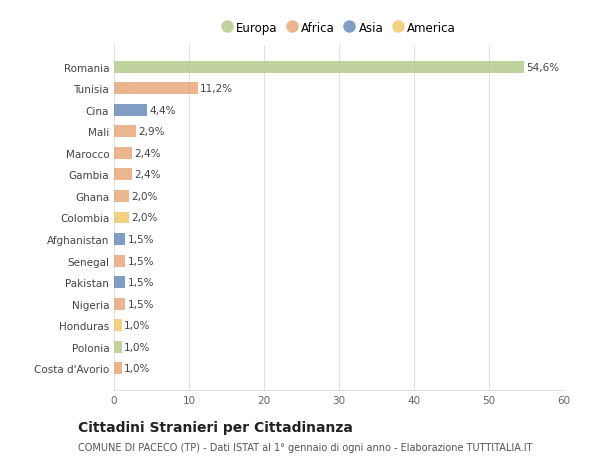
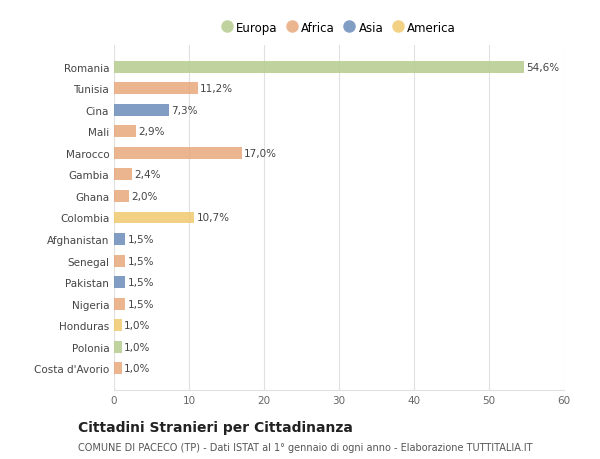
Cina: 4,4% -> 7,3%
Marocco: 2,4% -> 17,0%
Colombia: 2,0% -> 10,7%
